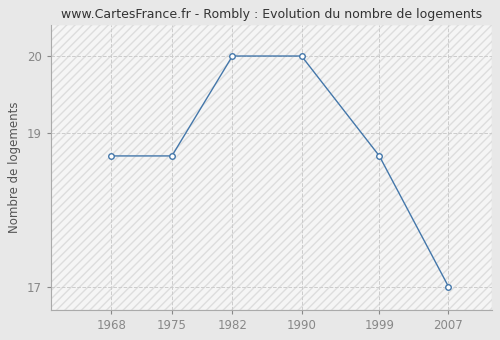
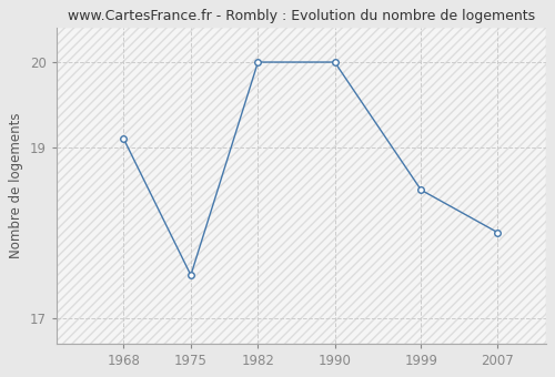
1968: 18.7 -> 19.1
1975: 18.7 -> 17.5
1999: 18.7 -> 18.5
2007: 17.0 -> 18.0
